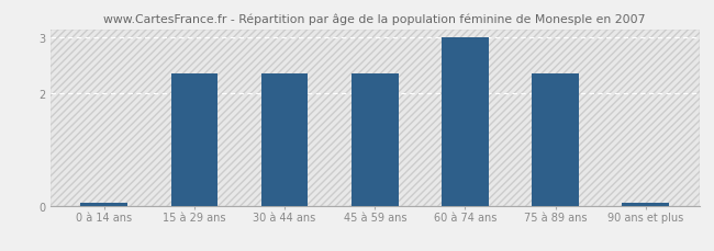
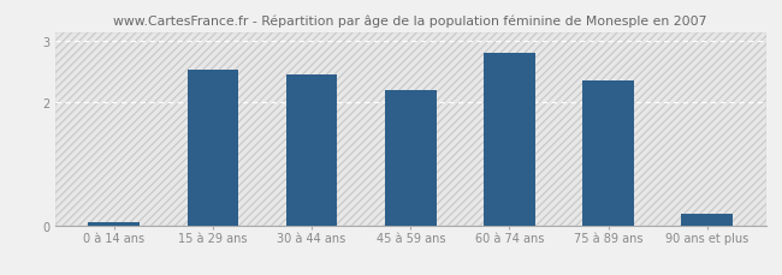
15 à 29 ans: 2.35 -> 2.54
30 à 44 ans: 2.35 -> 2.46
45 à 59 ans: 2.35 -> 2.20
60 à 74 ans: 3.00 -> 2.80
90 ans et plus: 0.05 -> 0.18
